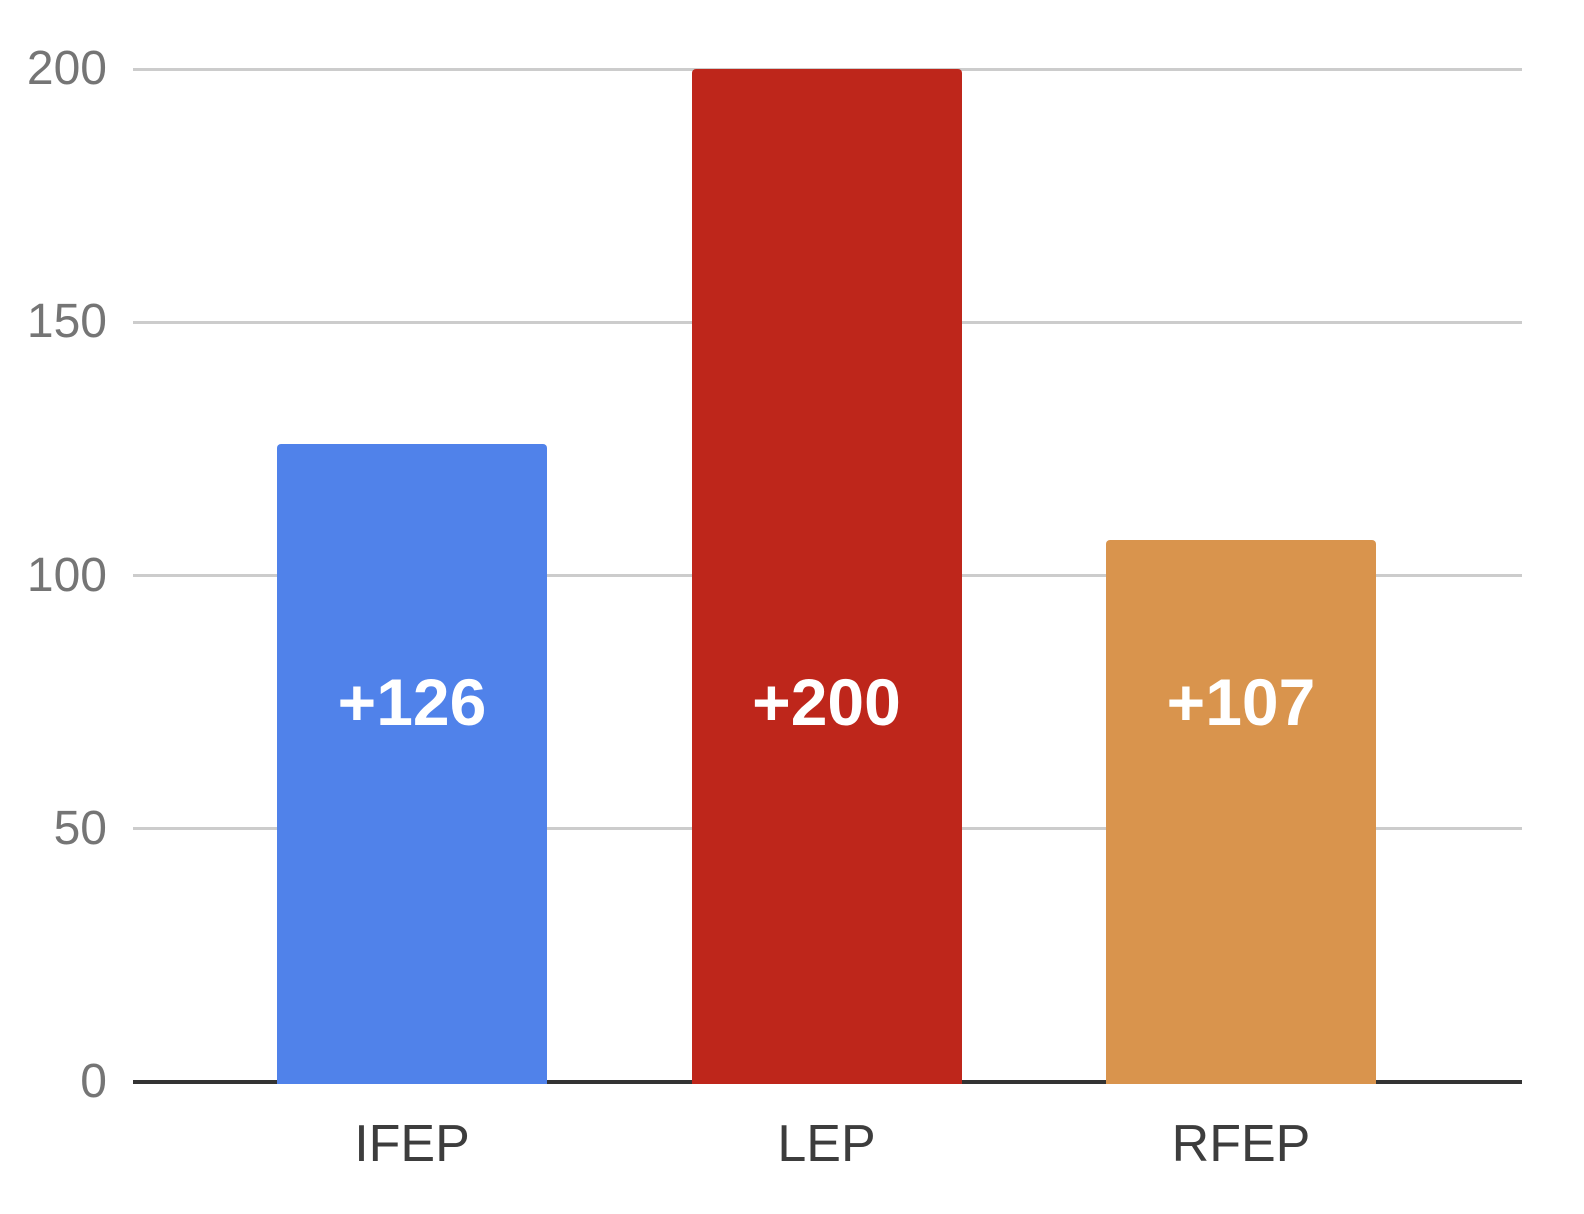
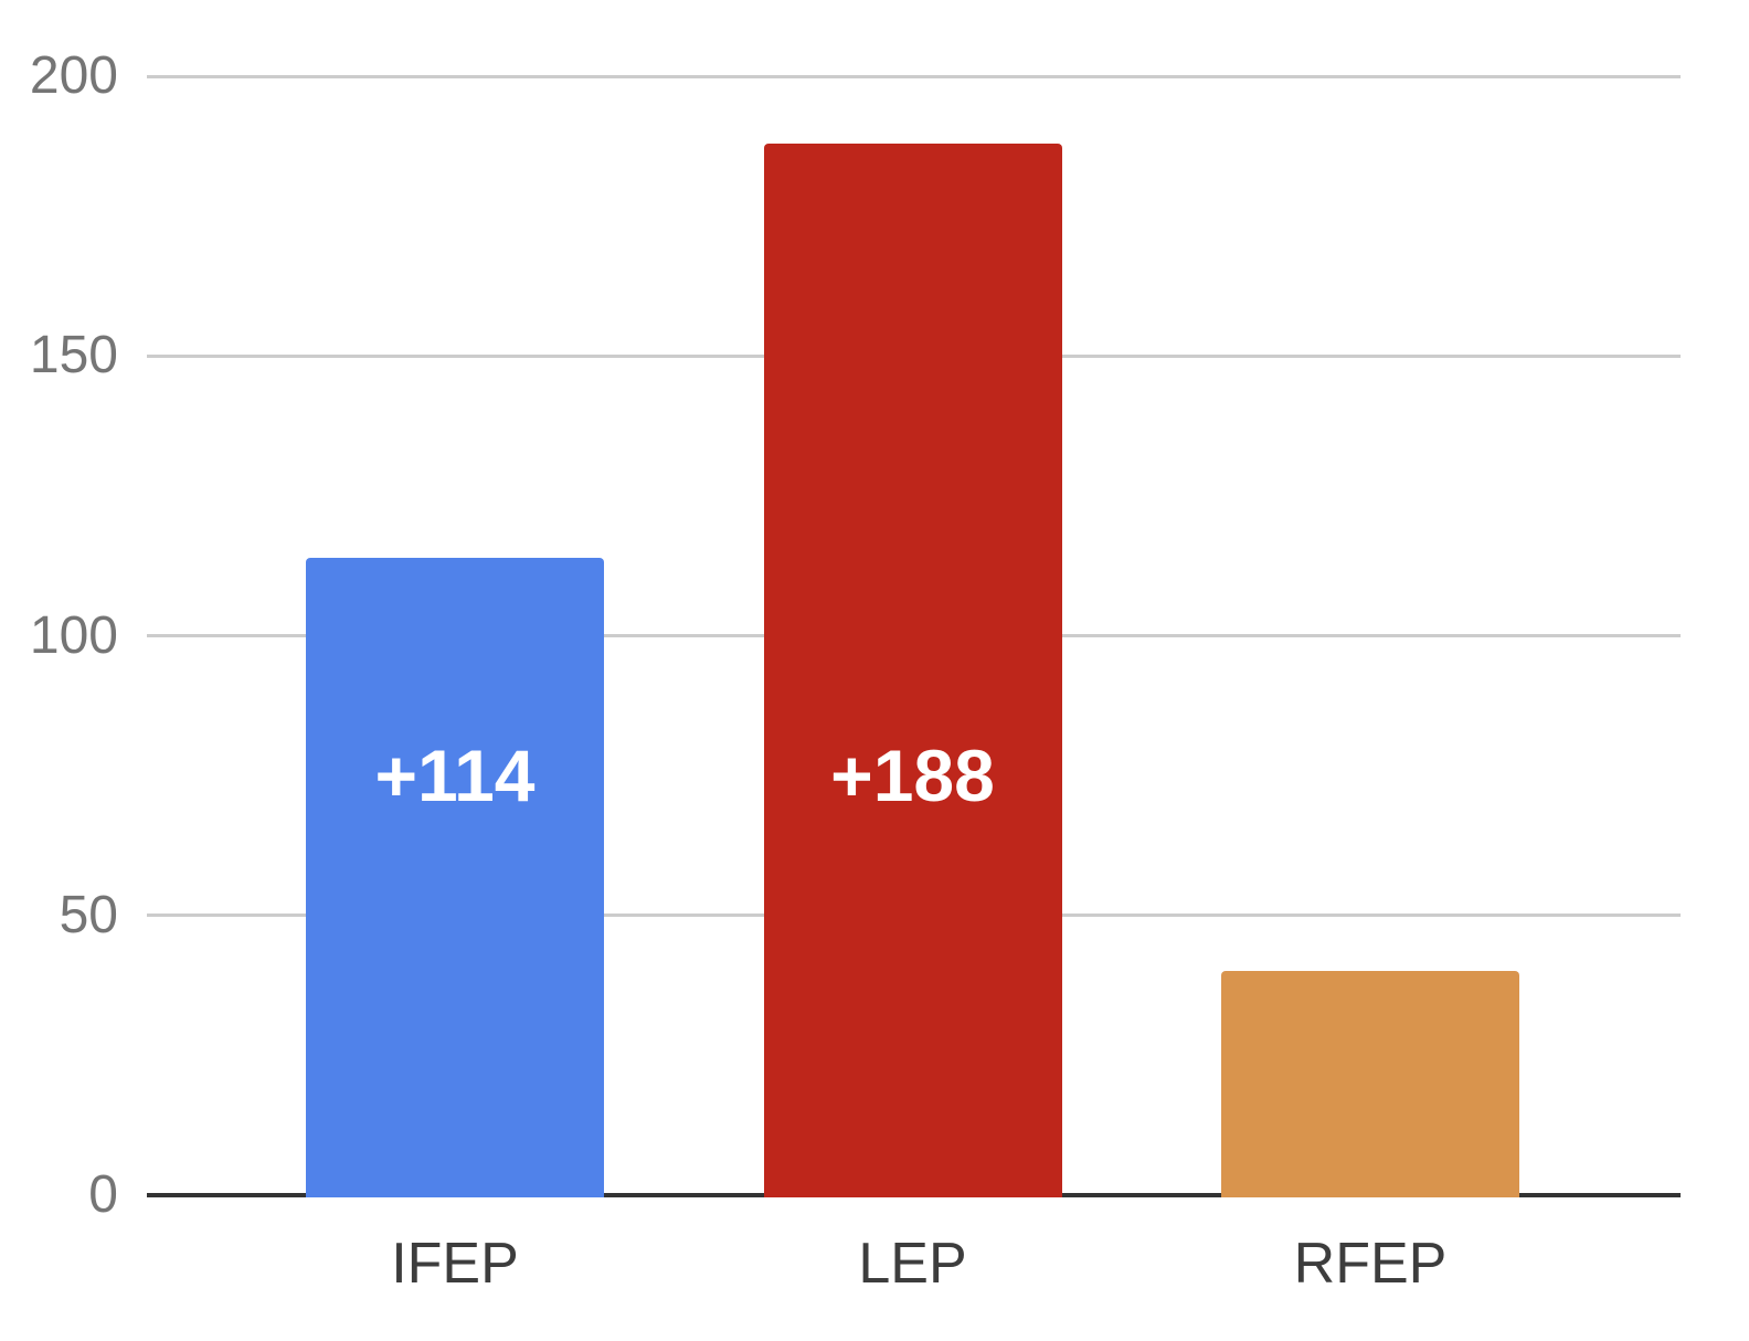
IFEP: +126 -> +114
LEP: +200 -> +188
RFEP: +107 -> +40
